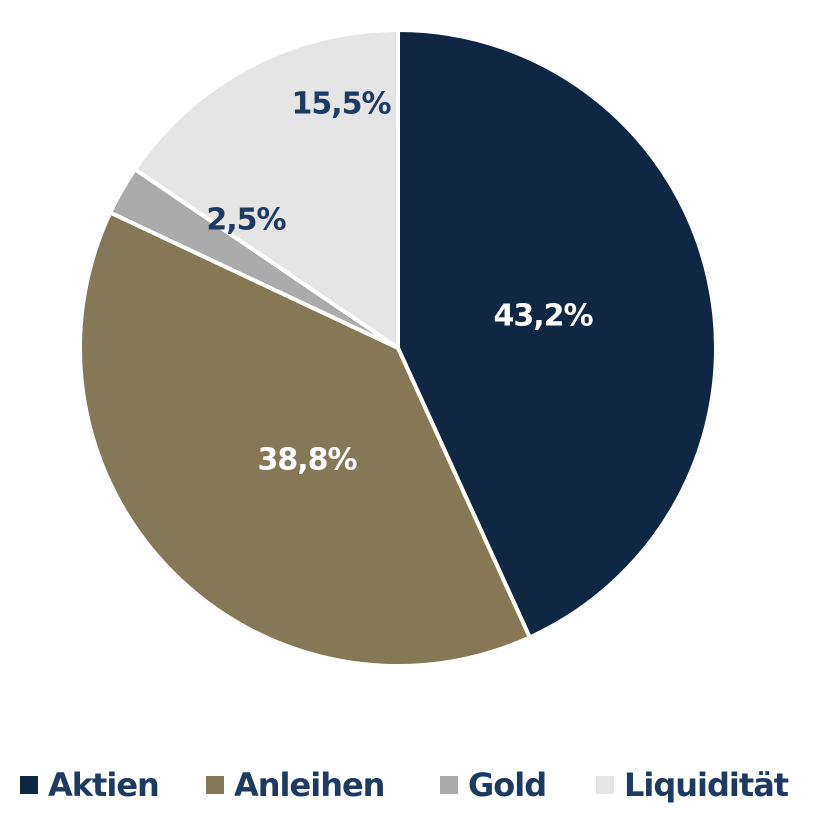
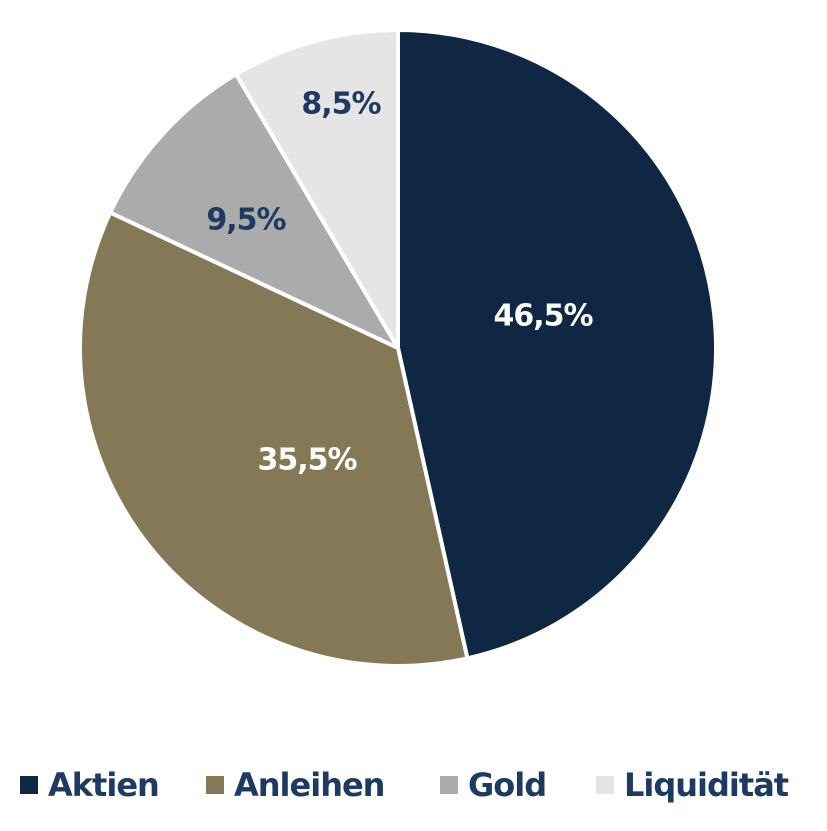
Aktien: 43,2% -> 46,5%
Anleihen: 38,8% -> 35,5%
Gold: 2,5% -> 9,5%
Liquidität: 15,5% -> 8,5%
